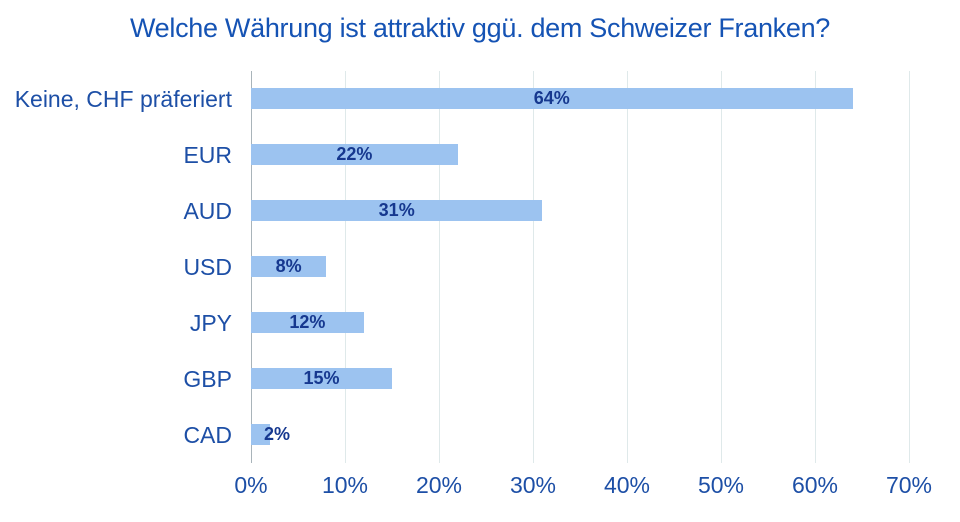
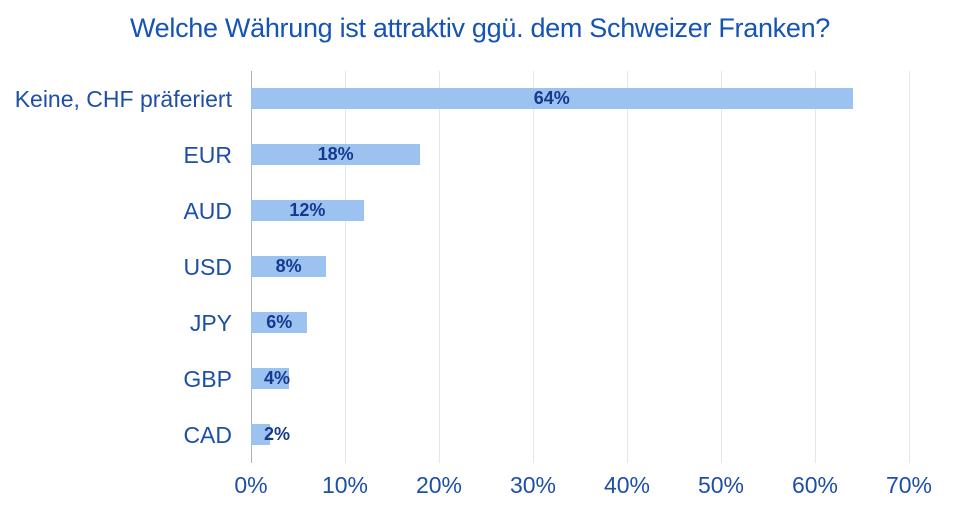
EUR: 22% -> 18%
AUD: 31% -> 12%
JPY: 12% -> 6%
GBP: 15% -> 4%
